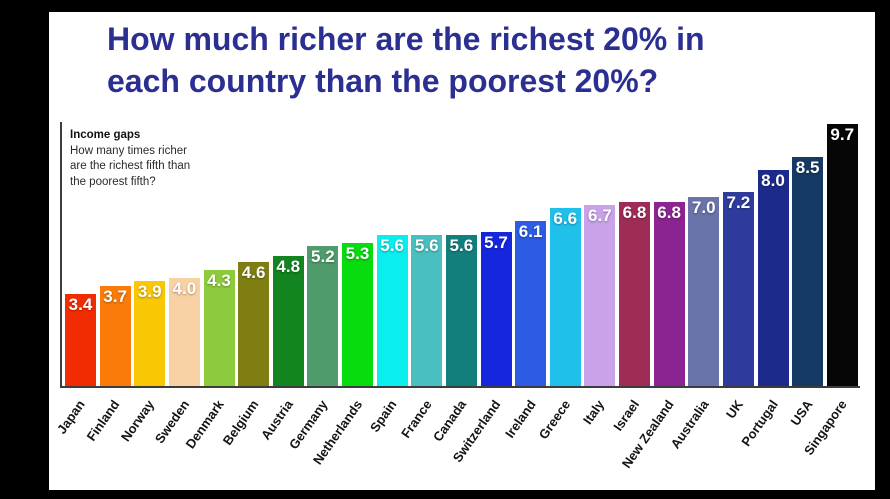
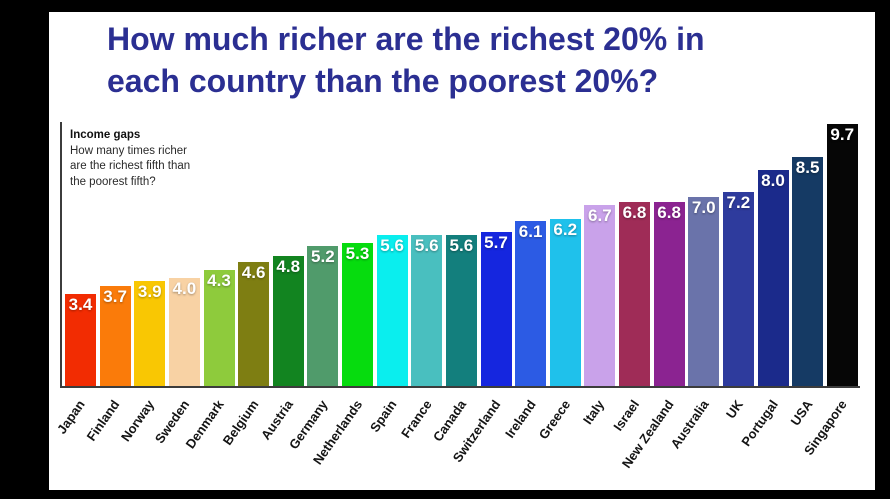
Greece: 6.6 -> 6.2
